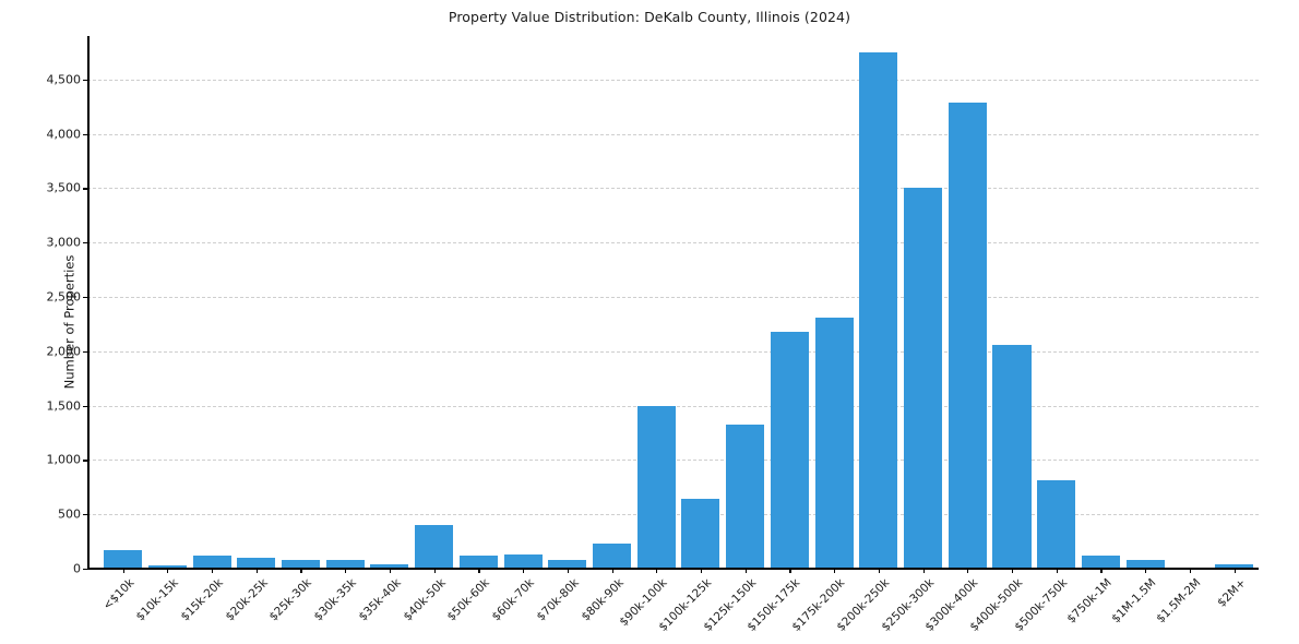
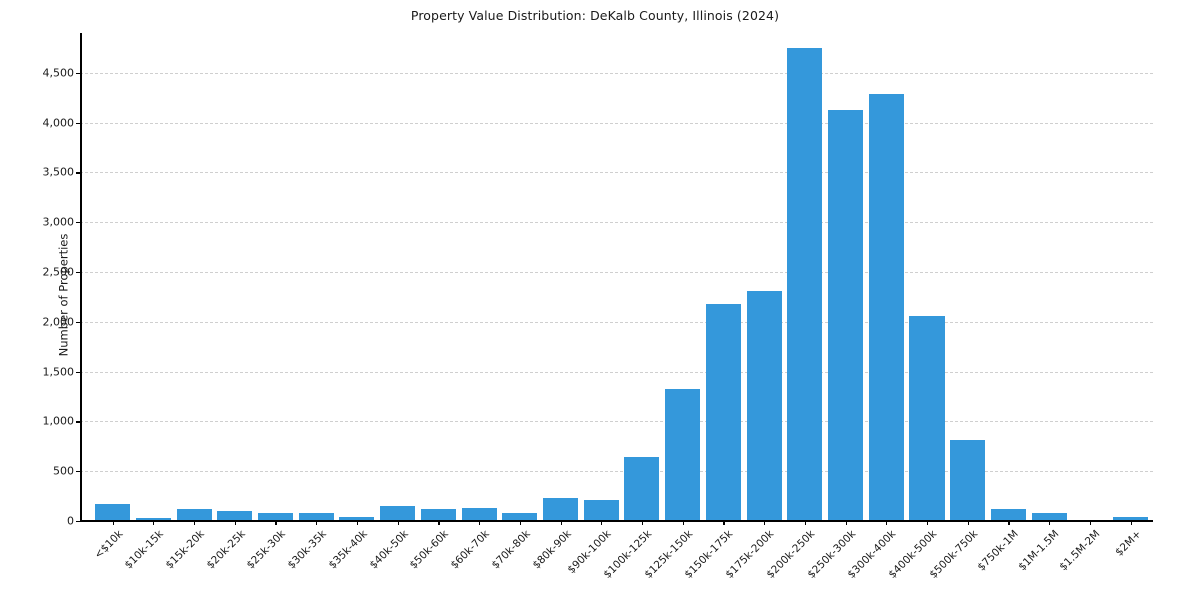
$40k-50k: 400 -> 200
$90k-100k: 1500 -> 200
$250k-300k: 3500 -> 4100
